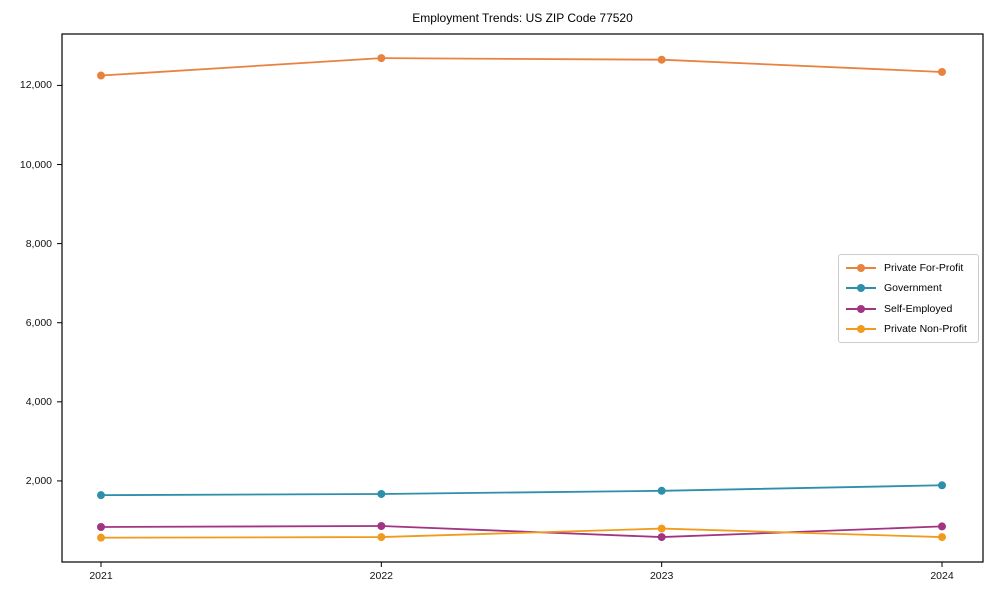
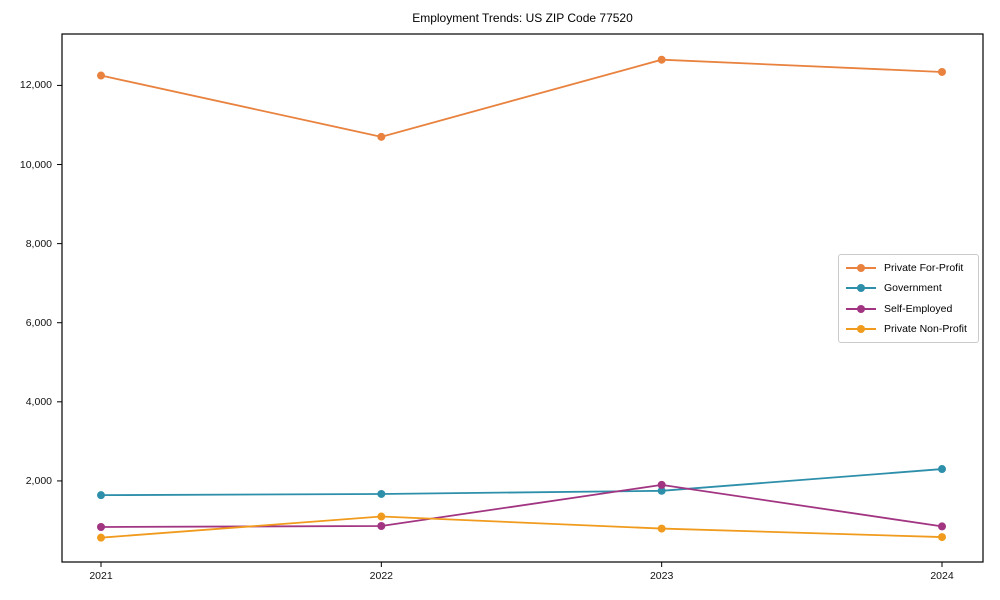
Private For-Profit/2022: 12700 -> 10700
Private Non-Profit/2022: 600 -> 1100
Self-Employed/2023: 600 -> 1900
Government/2024: 1900 -> 2300
